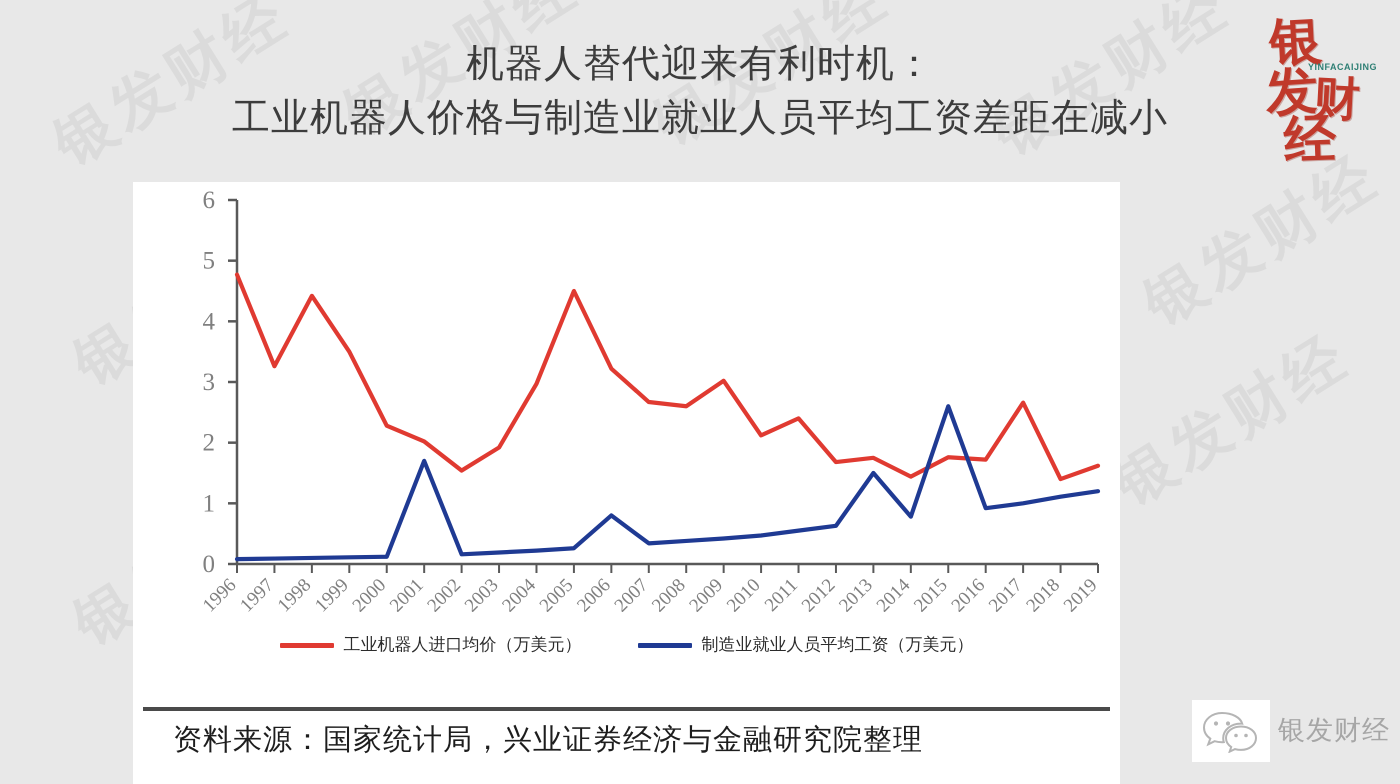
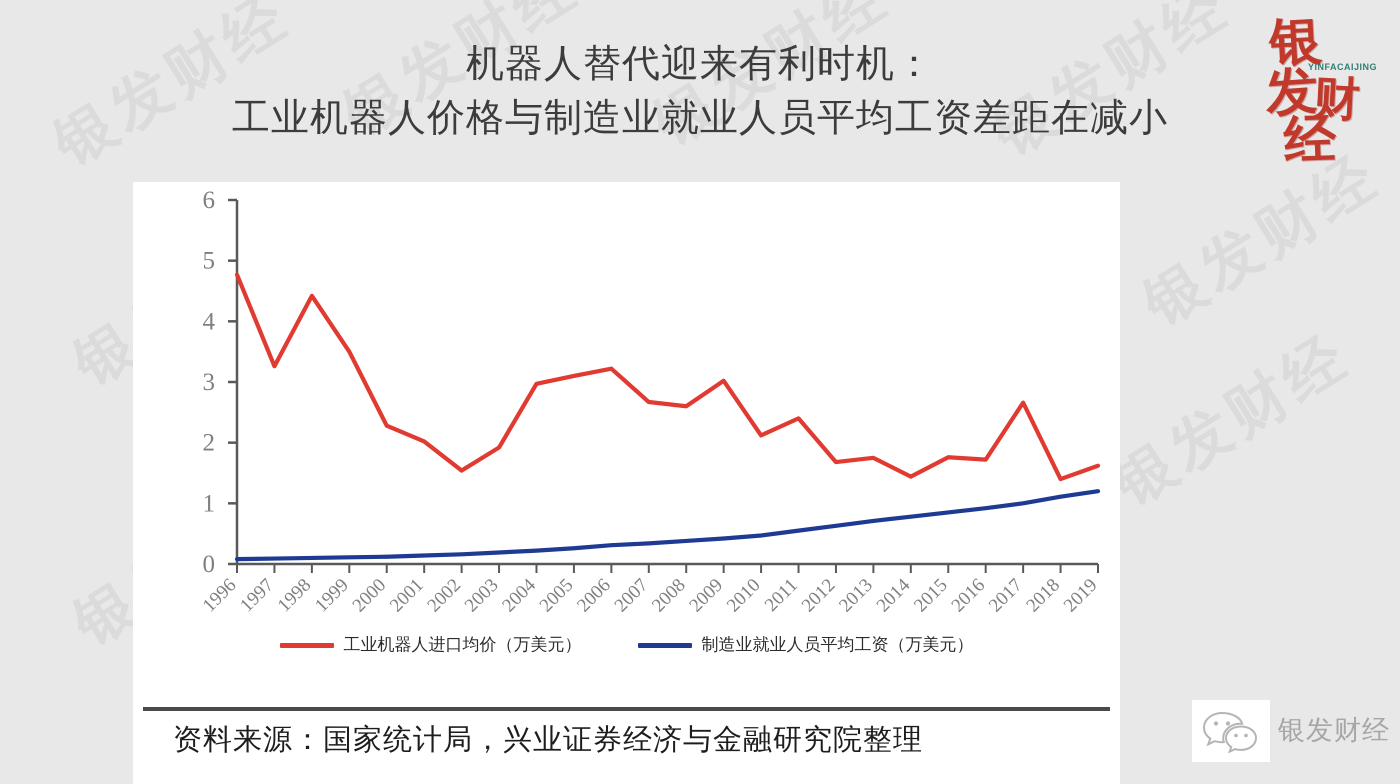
制造业就业人员平均工资（万美元）/2001: 1.7 -> 0.1
工业机器人进口均价（万美元）/2005: 4.5 -> 3.1
制造业就业人员平均工资（万美元）/2006: 0.8 -> 0.3
制造业就业人员平均工资（万美元）/2013: 1.5 -> 0.7
制造业就业人员平均工资（万美元）/2015: 2.6 -> 0.8
